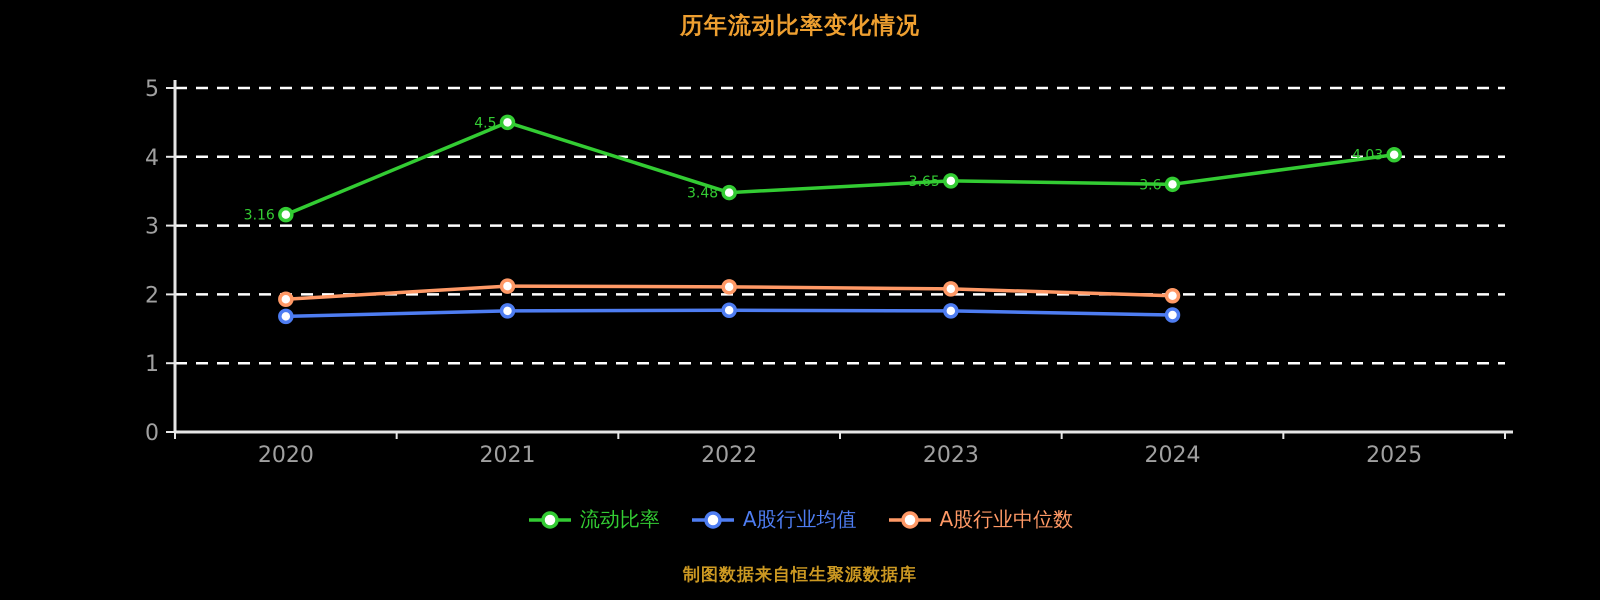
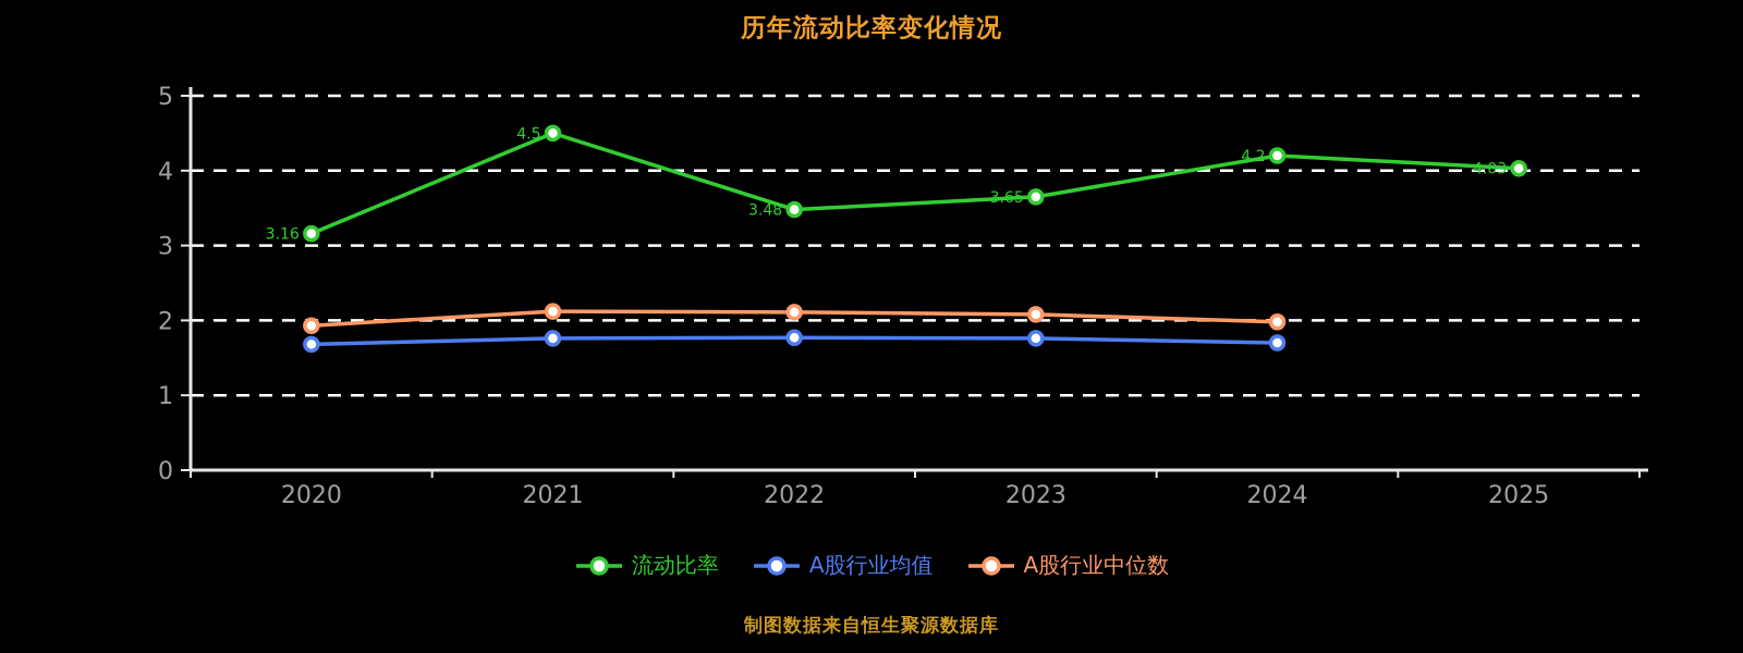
流动比率/2024: 3.6 -> 4.2
